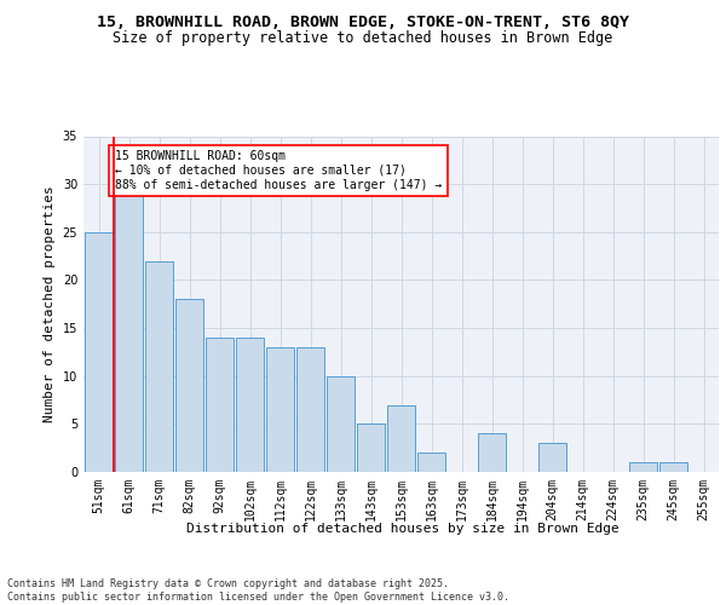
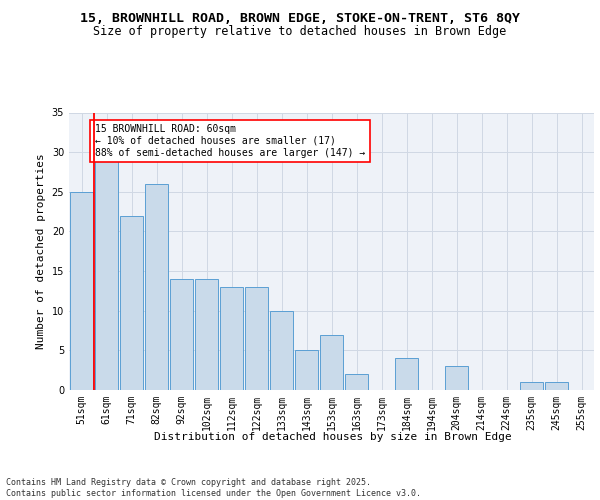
82sqm: 18 -> 26
